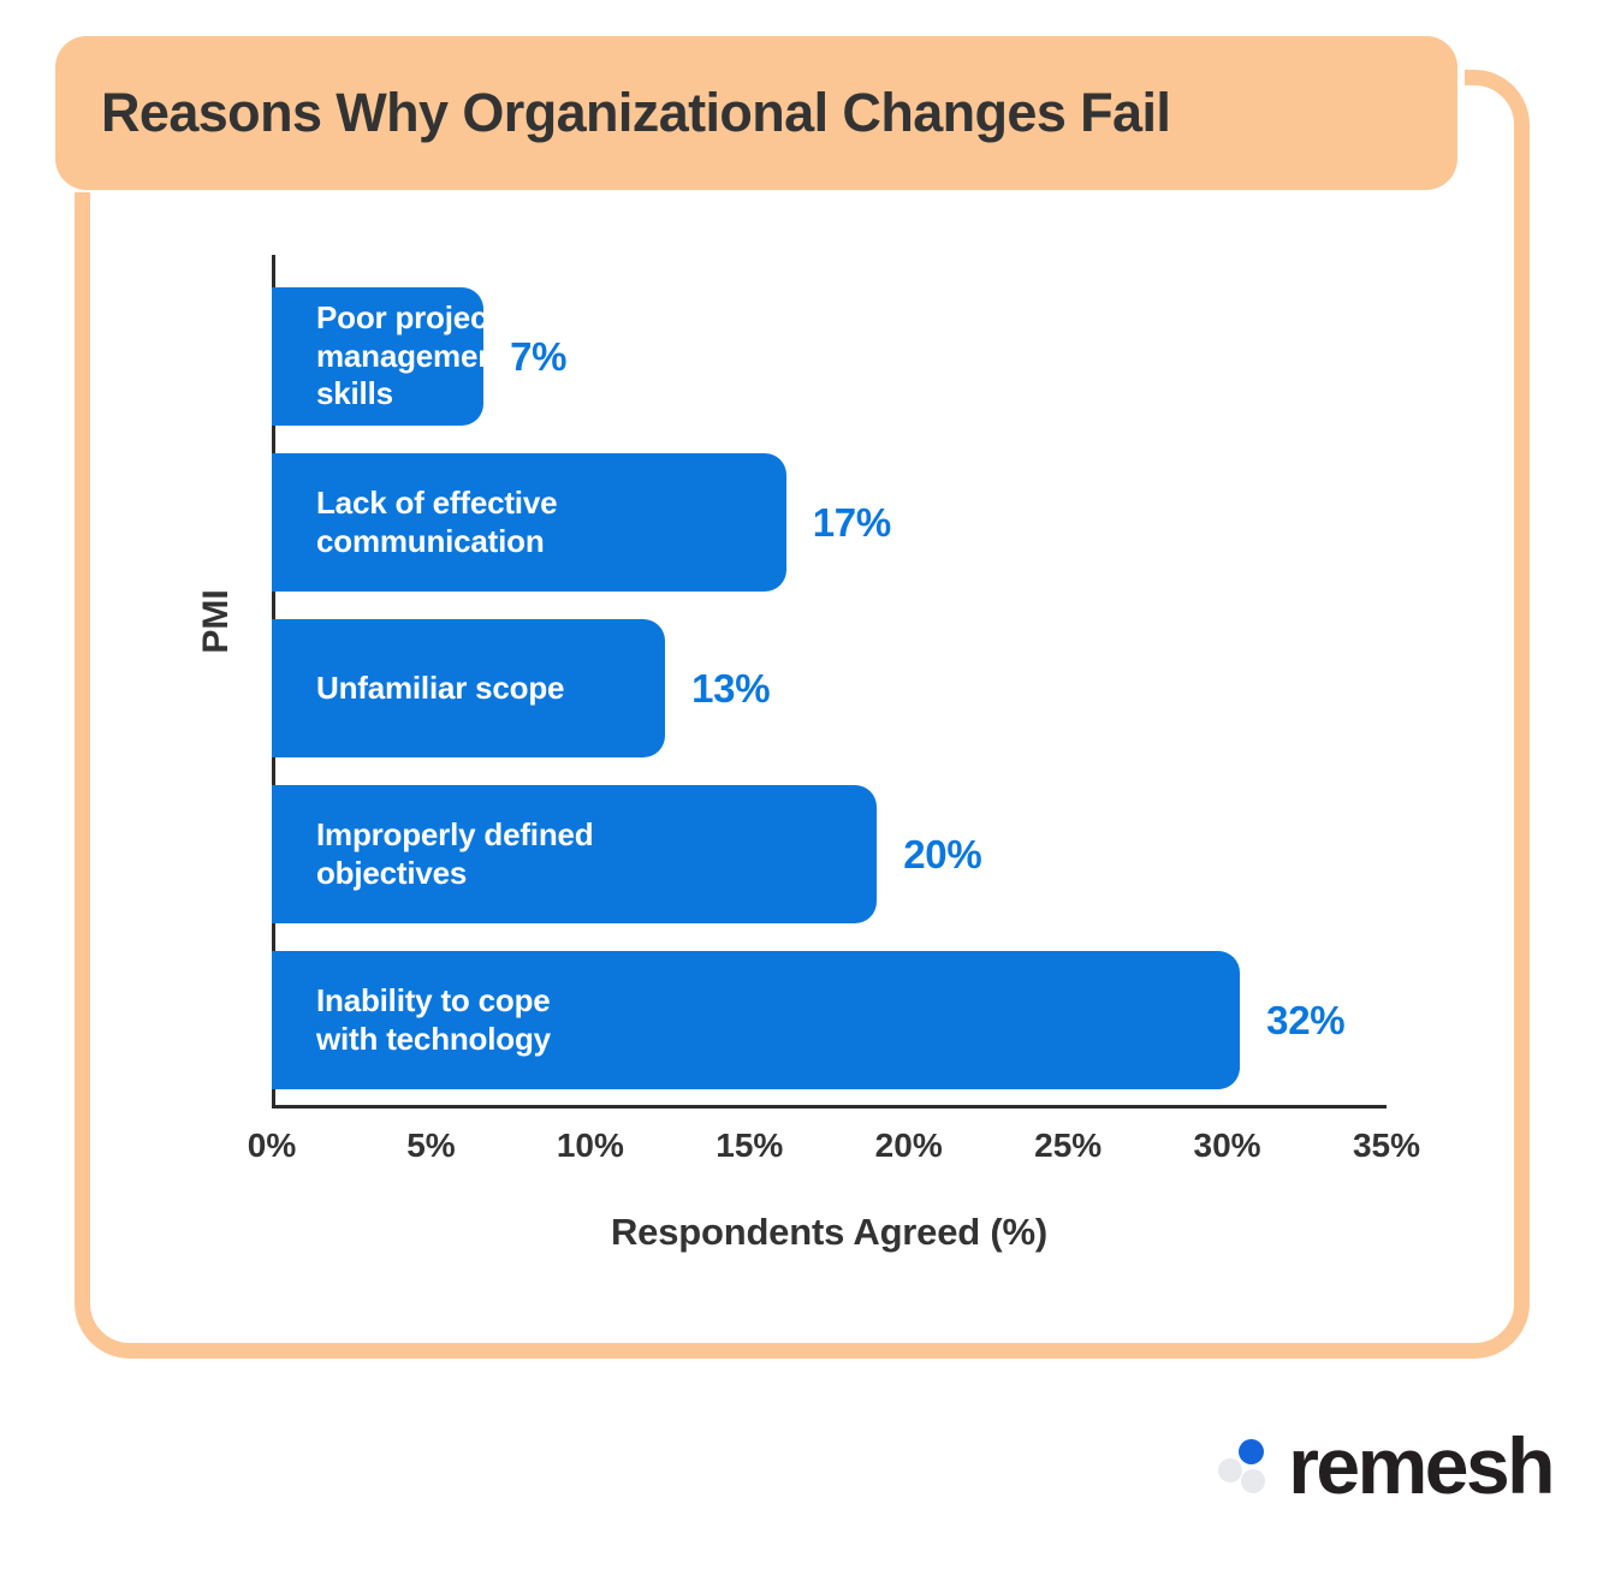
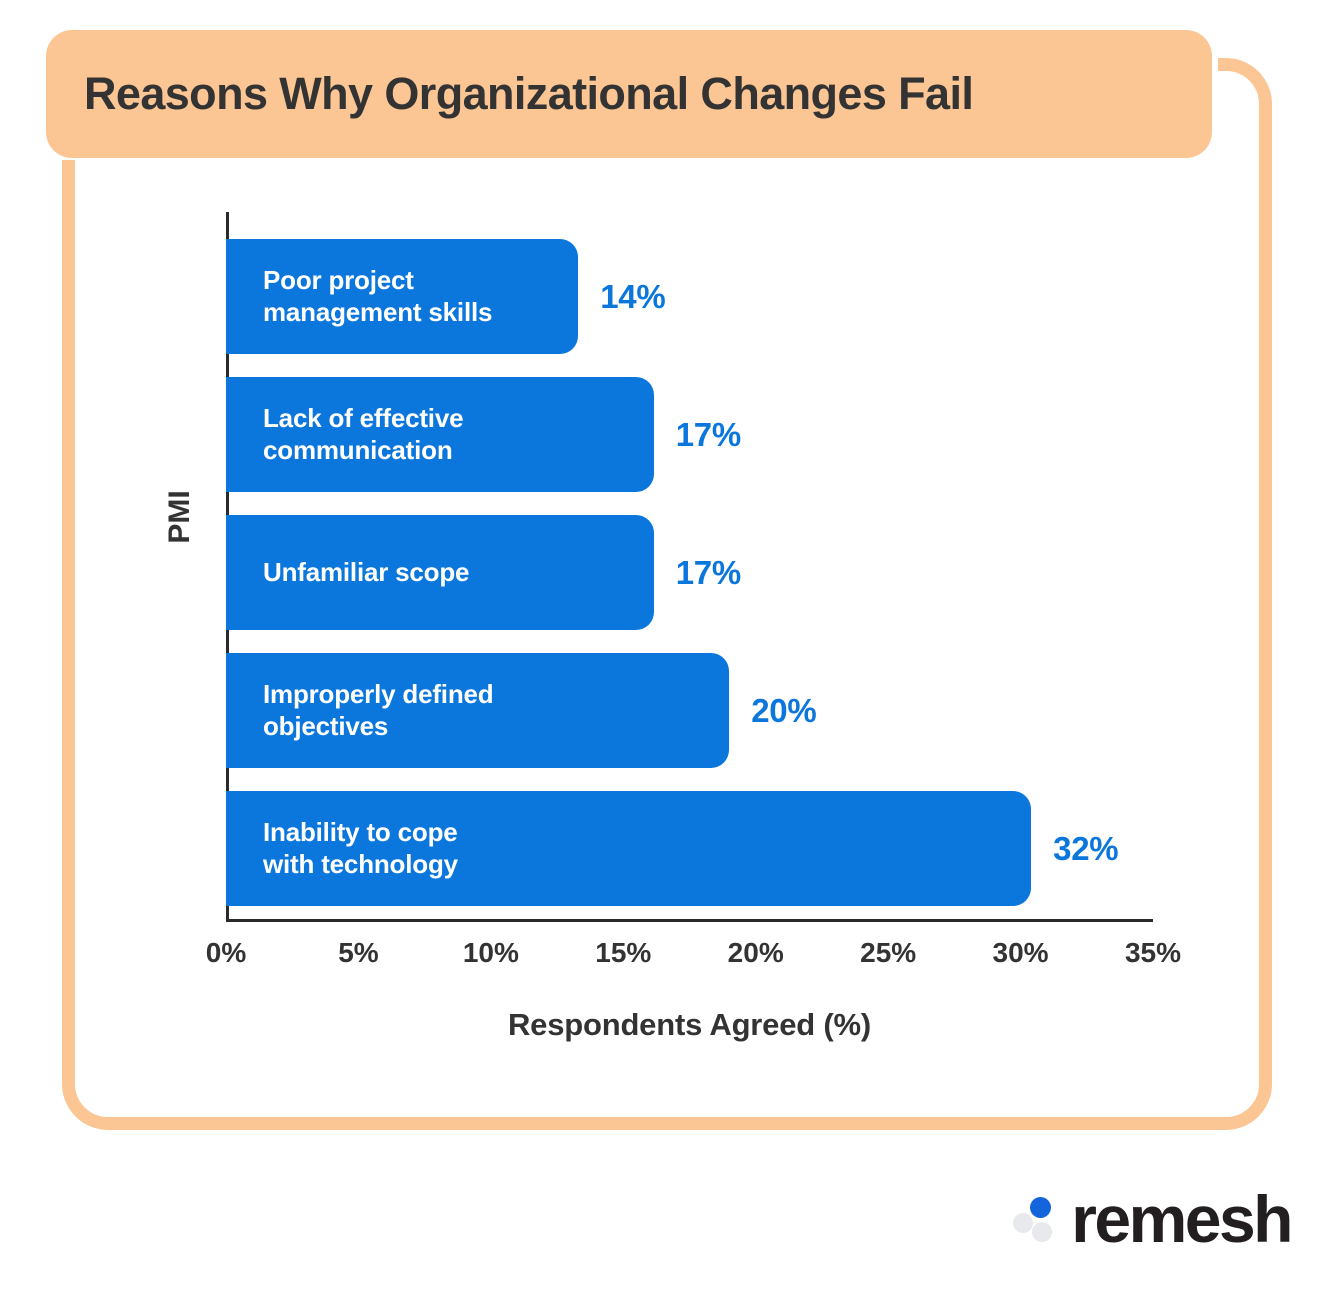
Poor project management skills: 7% -> 14%
Unfamiliar scope: 13% -> 17%
